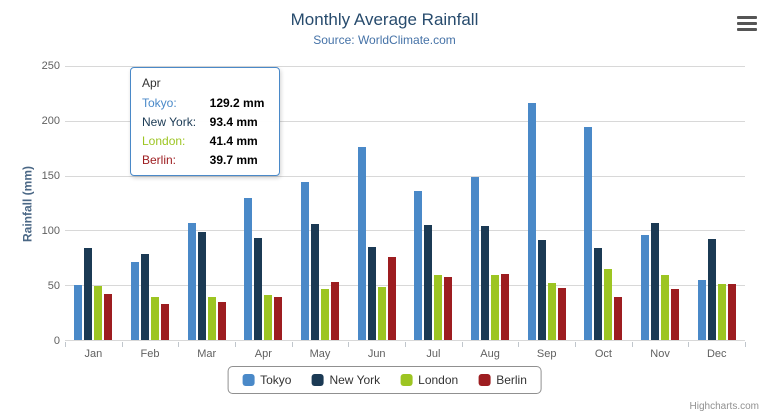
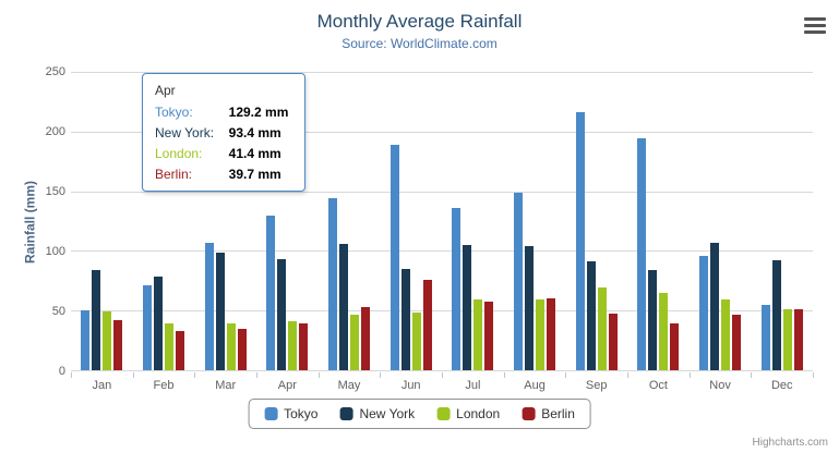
Tokyo/Jun: 176 -> 189
London/Sep: 52 -> 69
